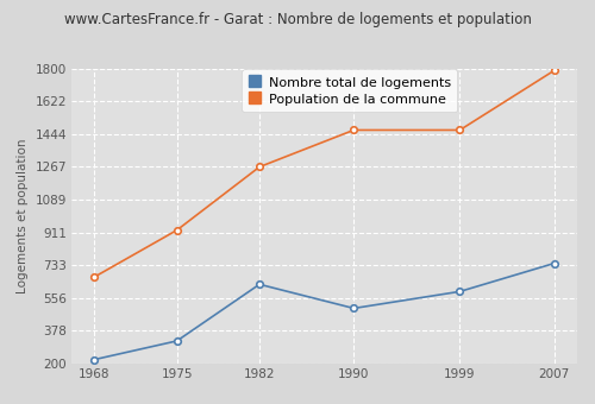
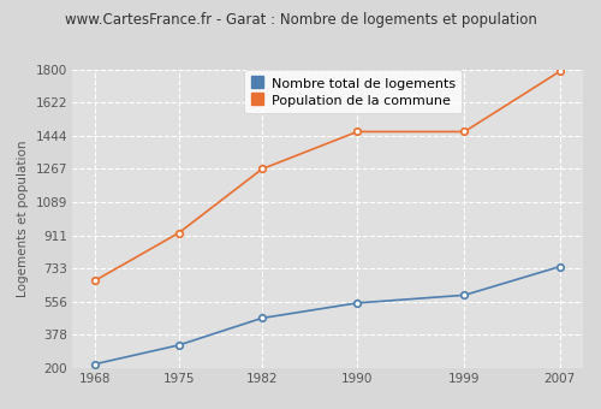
Nombre total de logements/1982: 630 -> 470
Nombre total de logements/1990: 500 -> 550
